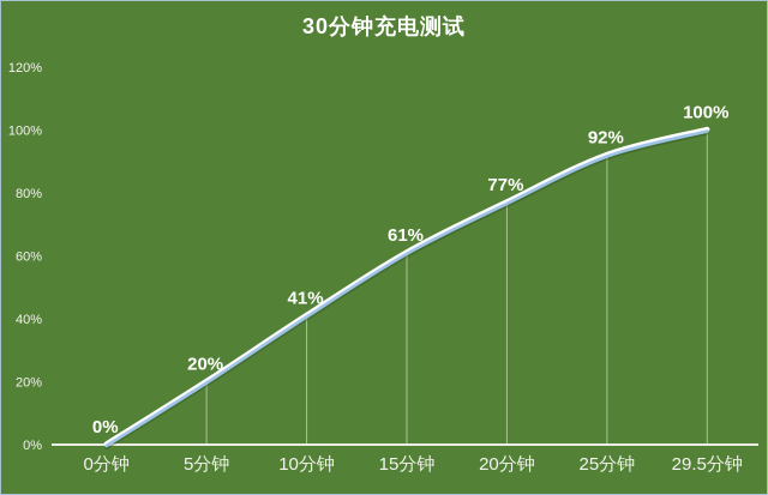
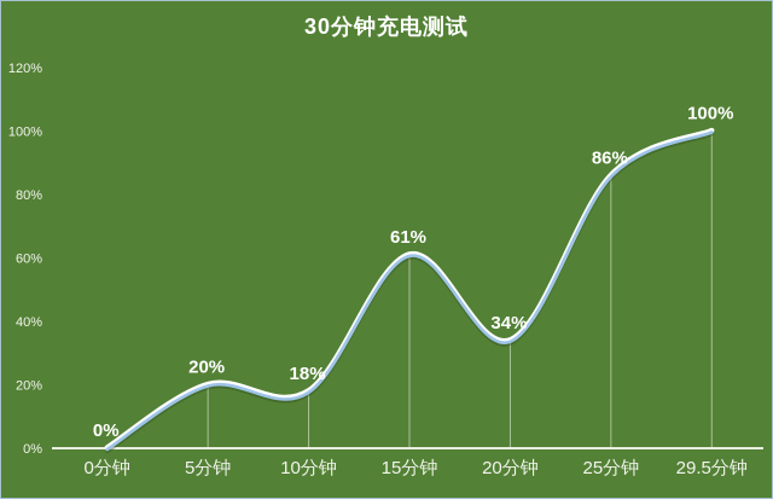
10分钟: 41% -> 18%
20分钟: 77% -> 34%
25分钟: 92% -> 86%
